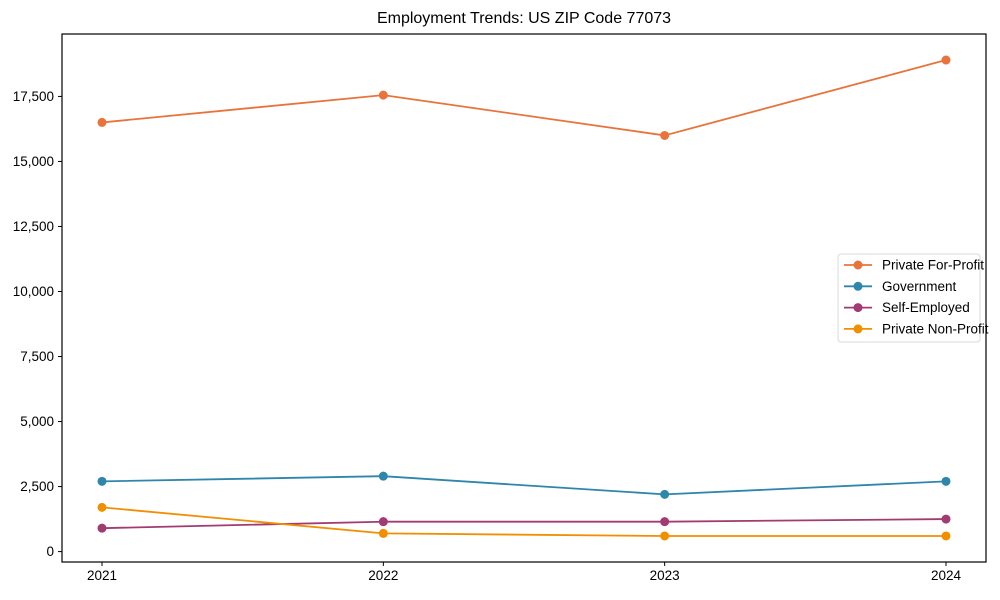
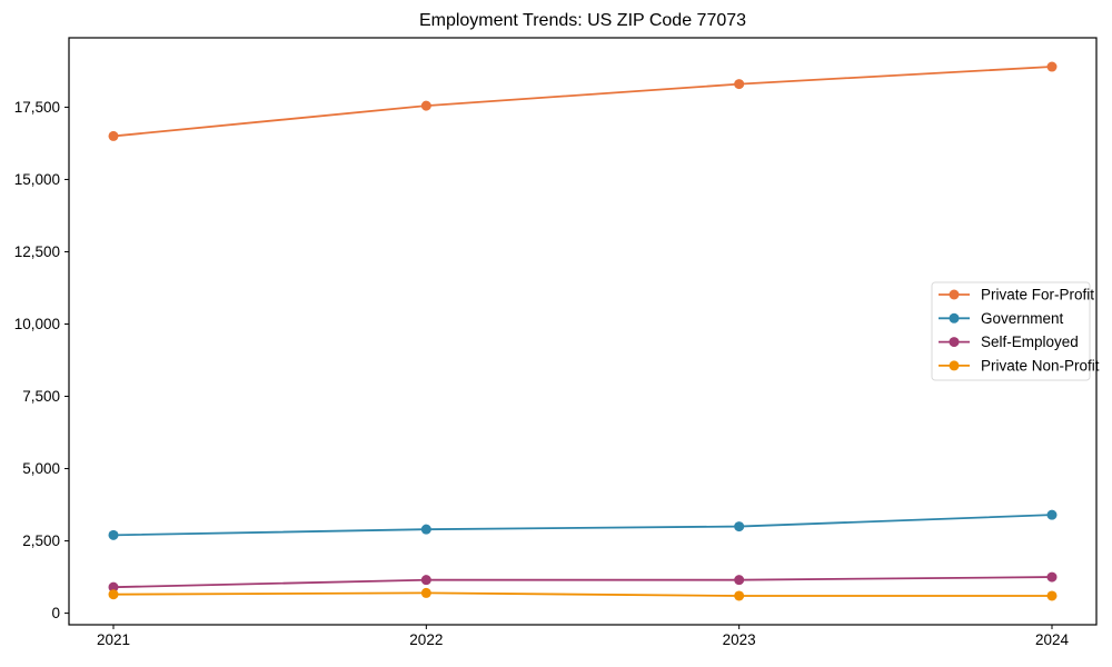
Private Non-Profit/2021: 1700 -> 600
Private For-Profit/2023: 16000 -> 18300
Government/2023: 2200 -> 3000
Government/2024: 2700 -> 3400
